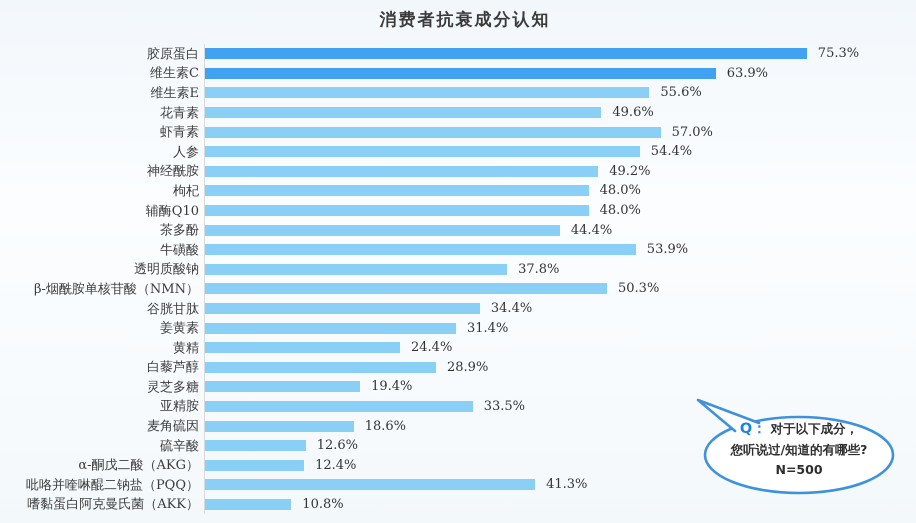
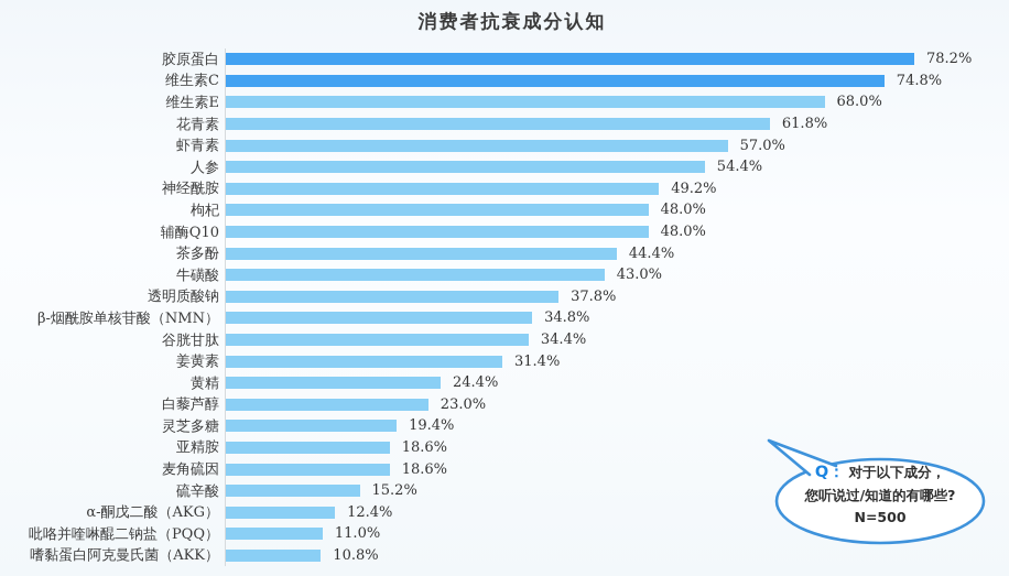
胶原蛋白: 75.3% -> 78.2%
维生素C: 63.9% -> 74.8%
维生素E: 55.6% -> 68.0%
花青素: 49.6% -> 61.8%
牛磺酸: 53.9% -> 43.0%
β-烟酰胺单核苷酸（NMN）: 50.3% -> 34.8%
白藜芦醇: 28.9% -> 23.0%
亚精胺: 33.5% -> 18.6%
硫辛酸: 12.6% -> 15.2%
吡咯并喹啉醌二钠盐（PQQ）: 41.3% -> 11.0%
